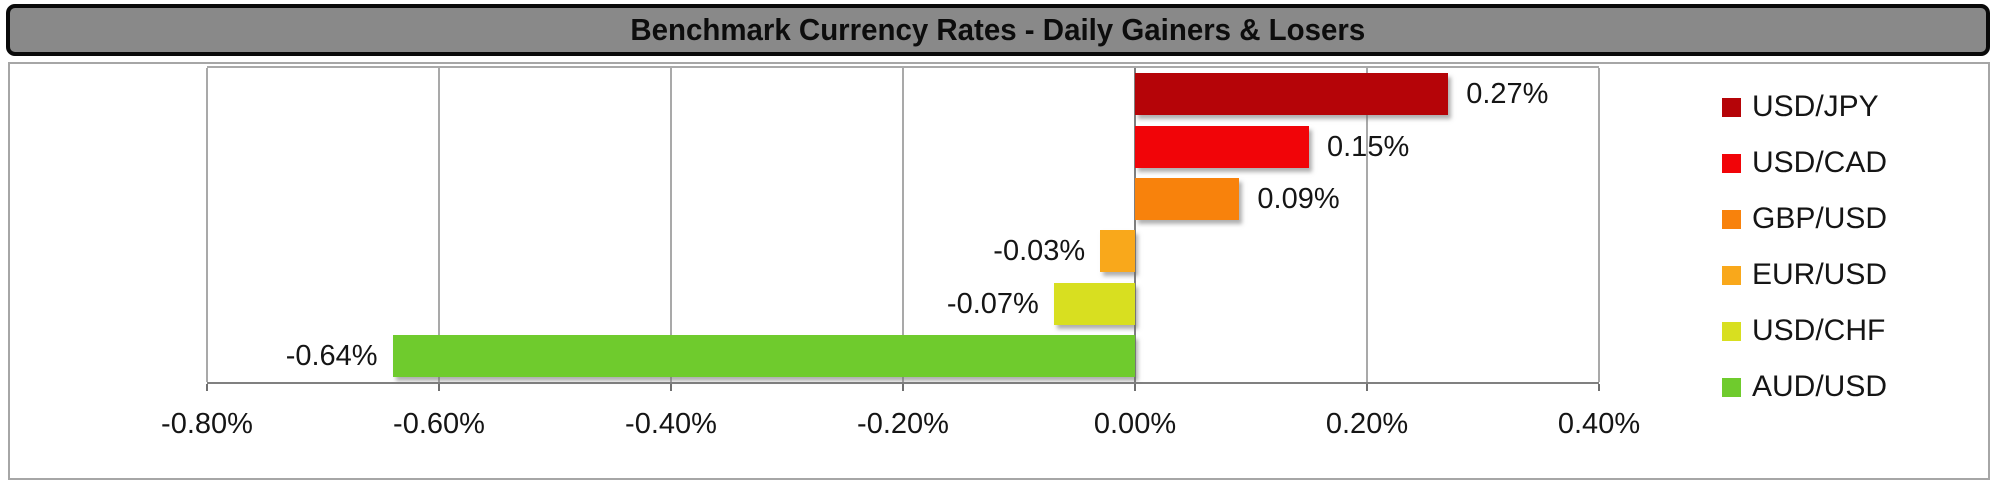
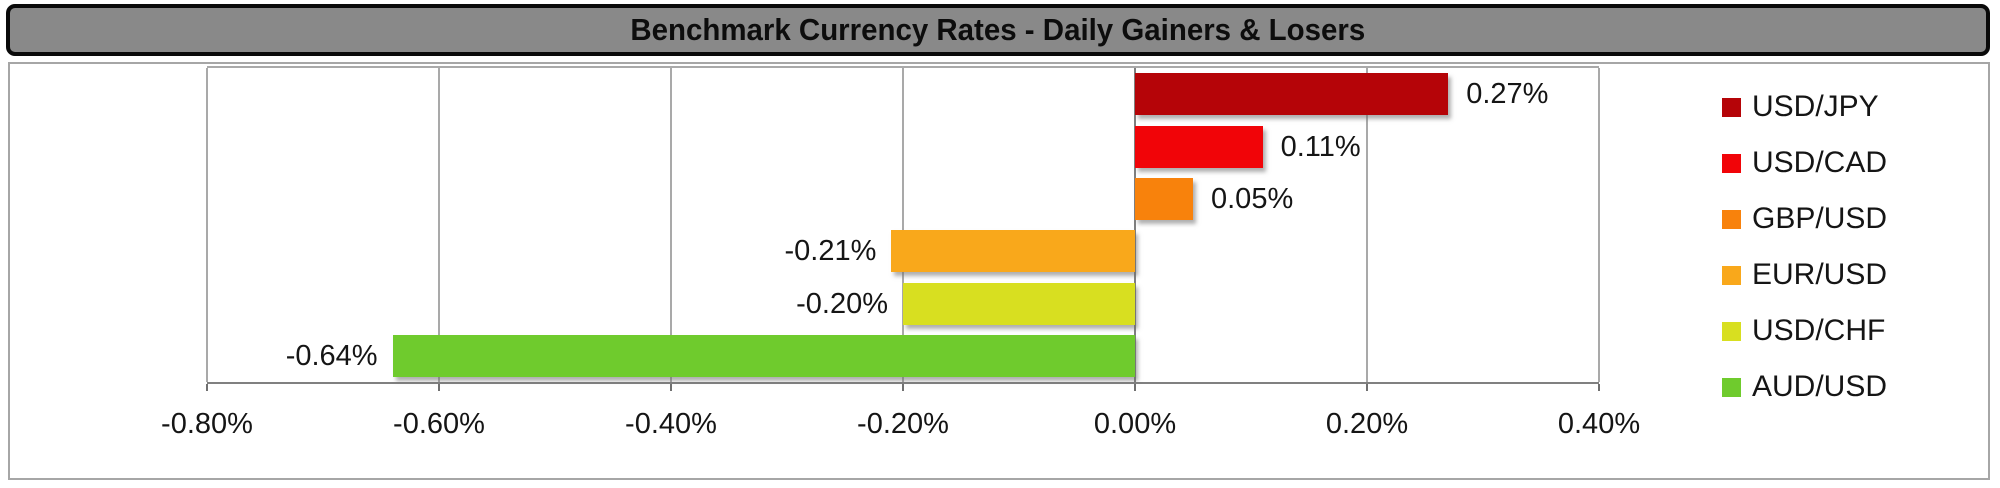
USD/CAD: 0.15% -> 0.11%
GBP/USD: 0.09% -> 0.05%
EUR/USD: -0.03% -> -0.21%
USD/CHF: -0.07% -> -0.20%
